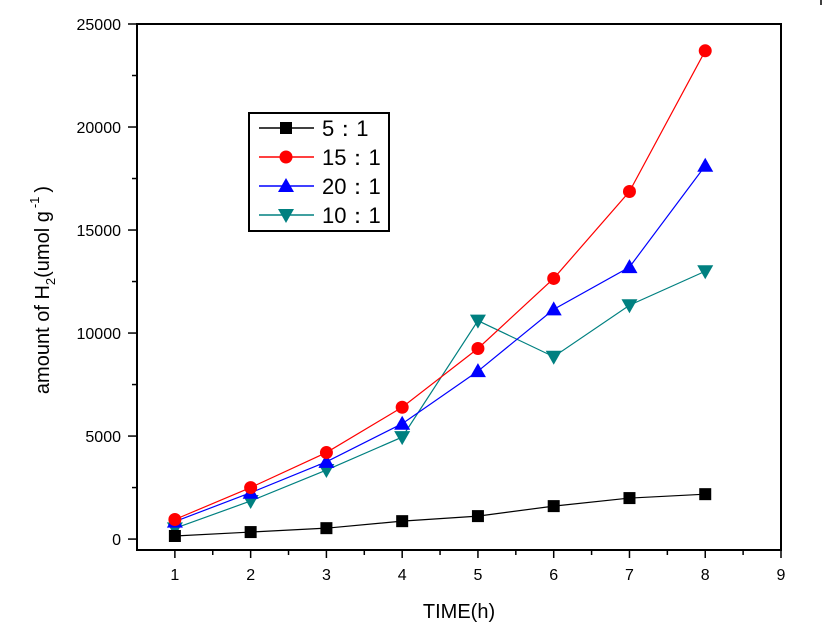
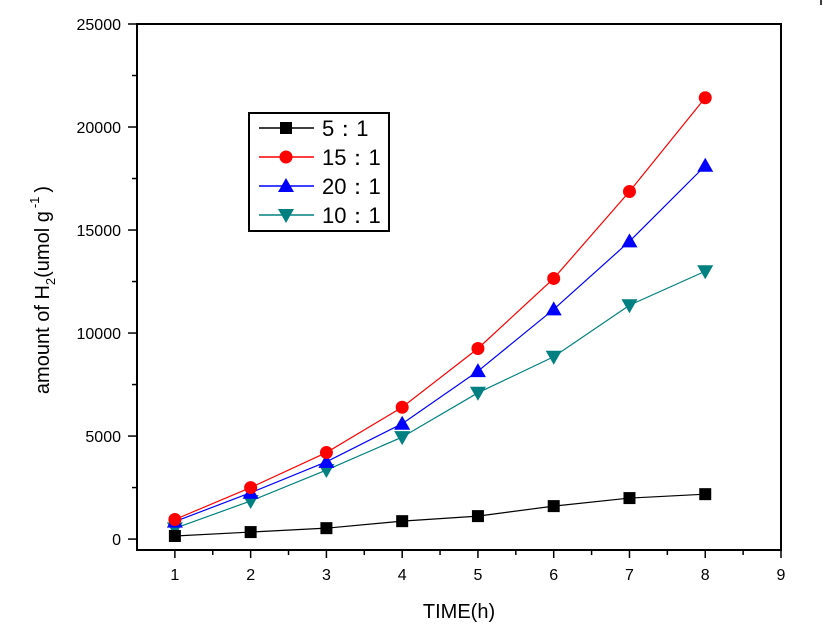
10：1/5: 10600 -> 7100
20：1/7: 13200 -> 14400
15：1/8: 23700 -> 21400
